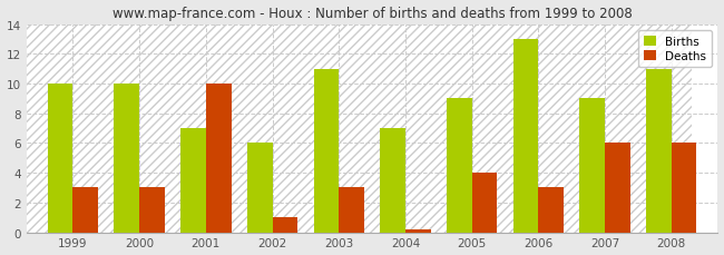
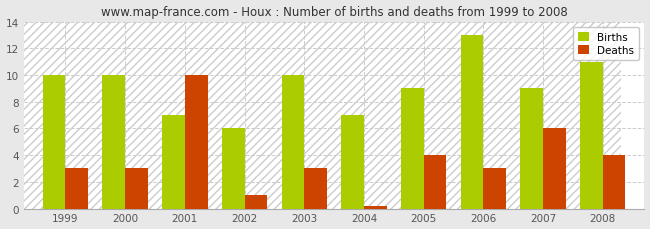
Births/2003: 11 -> 10
Deaths/2008: 6.0 -> 4.0
